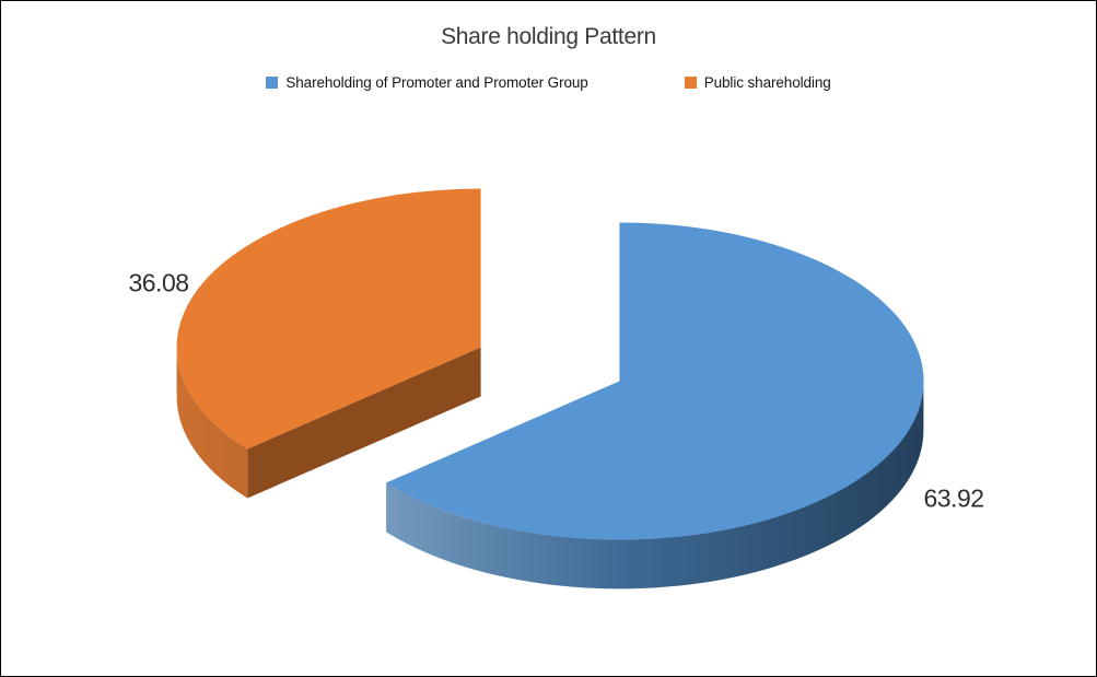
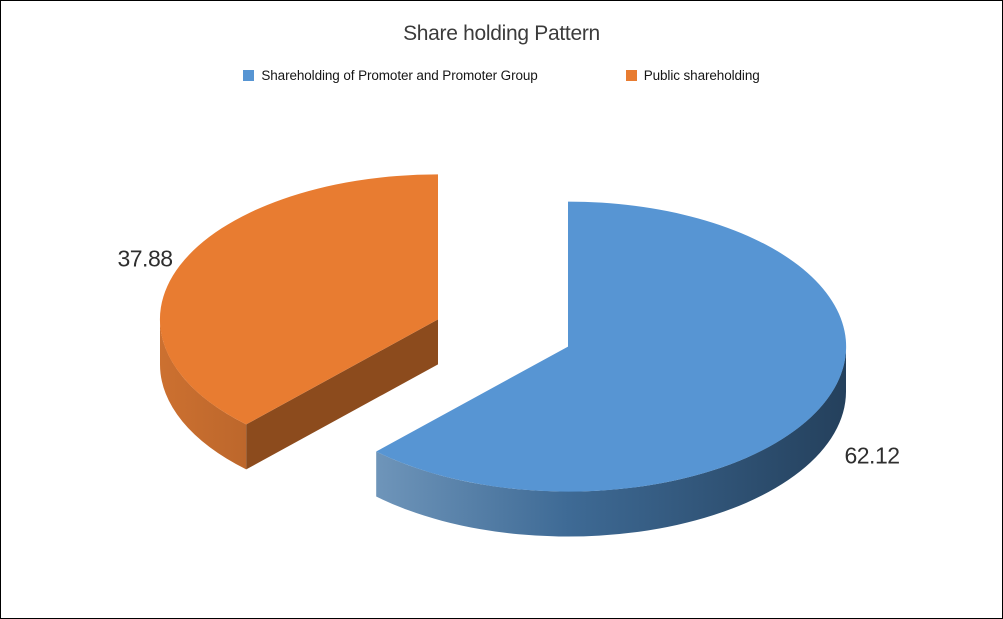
Shareholding of Promoter and Promoter Group: 63.92 -> 62.12
Public shareholding: 36.08 -> 37.88
